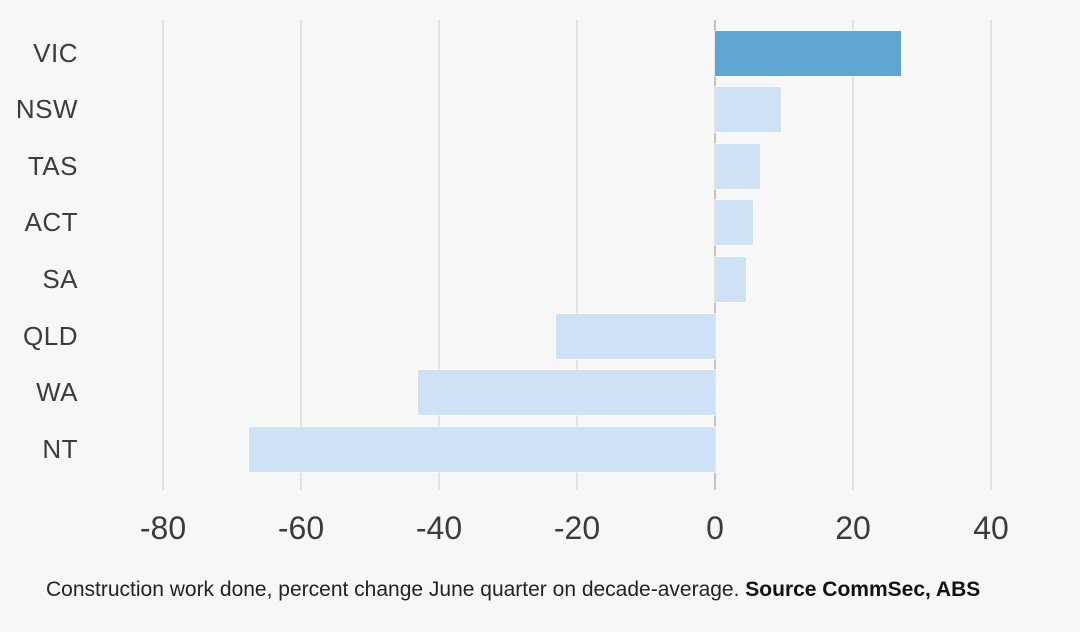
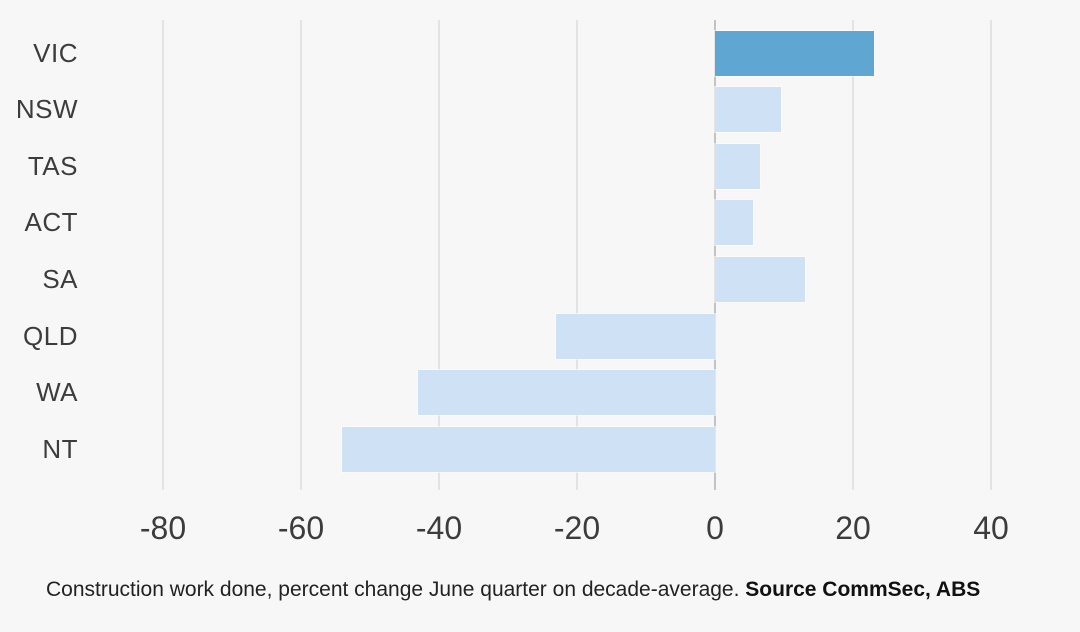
VIC: 27 -> 23
SA: 4 -> 13
NT: -68 -> -54
